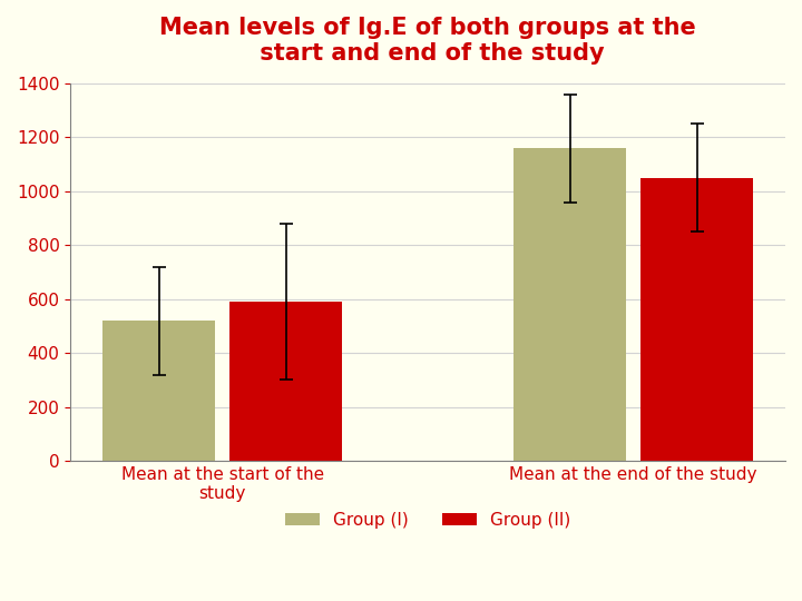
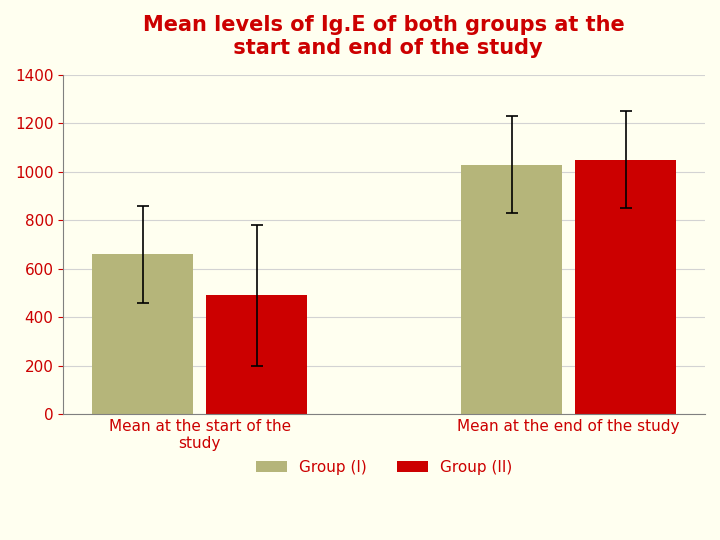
Group (I)/Mean at the start of the study: 520 -> 660
Group (II)/Mean at the start of the study: 590 -> 490
Group (I)/Mean at the end of the study: 1160 -> 1030
